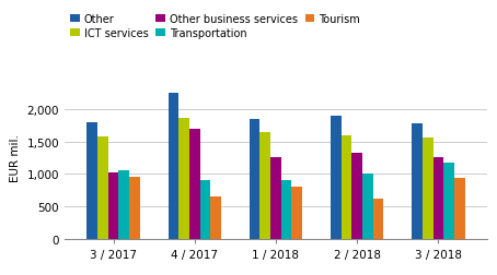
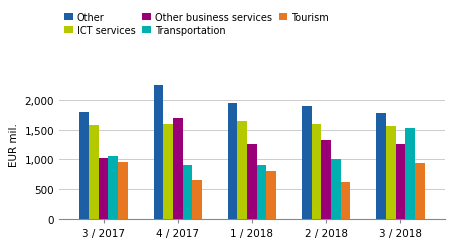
ICT services/4 / 2017: 1,860 -> 1,600
Other/1 / 2018: 1,850 -> 1,940
Transportation/3 / 2018: 1,180 -> 1,520
